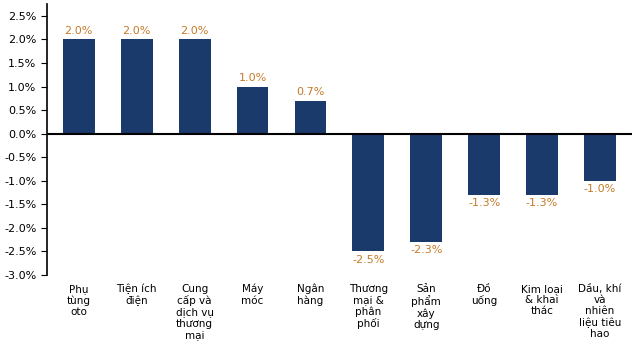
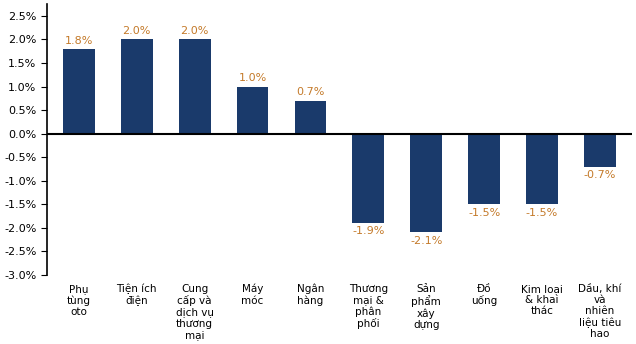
Phụ tùng oto: 2.0% -> 1.8%
Thương mại & phân phối: -2.5% -> -1.9%
Sản phẩm xây dựng: -2.3% -> -2.1%
Đồ uống: -1.3% -> -1.5%
Kim loại & khai thác: -1.3% -> -1.5%
Dầu, khí và nhiên liệu tiêu hao: -1.0% -> -0.7%
